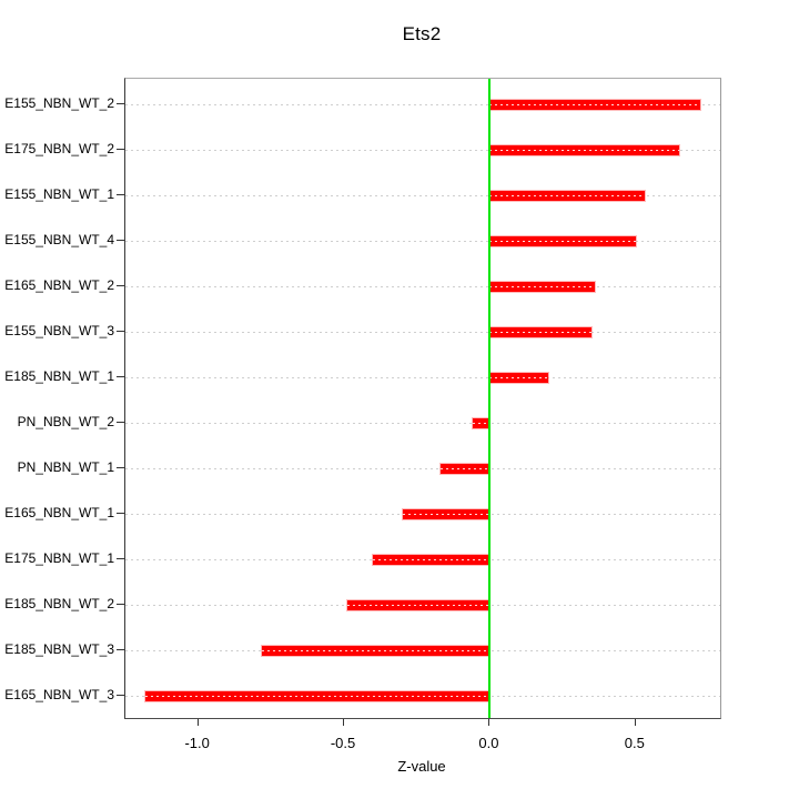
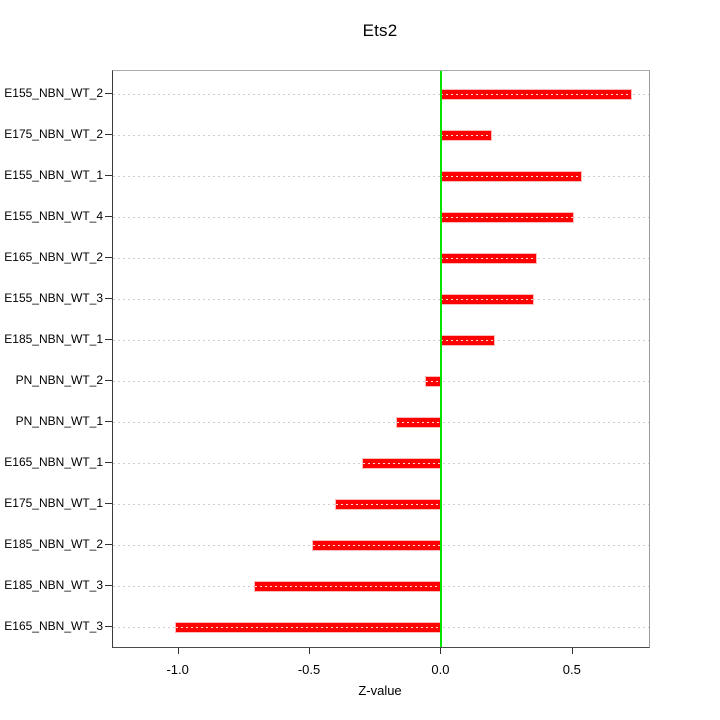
E175_NBN_WT_2: 0.65 -> 0.19
E185_NBN_WT_3: -0.78 -> -0.71
E165_NBN_WT_3: -1.18 -> -1.01
